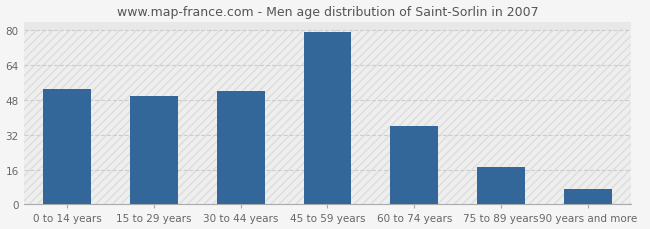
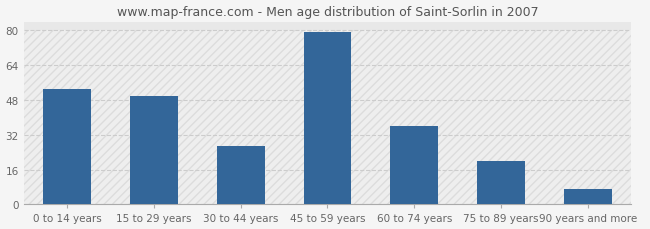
30 to 44 years: 52 -> 27
75 to 89 years: 17 -> 20
